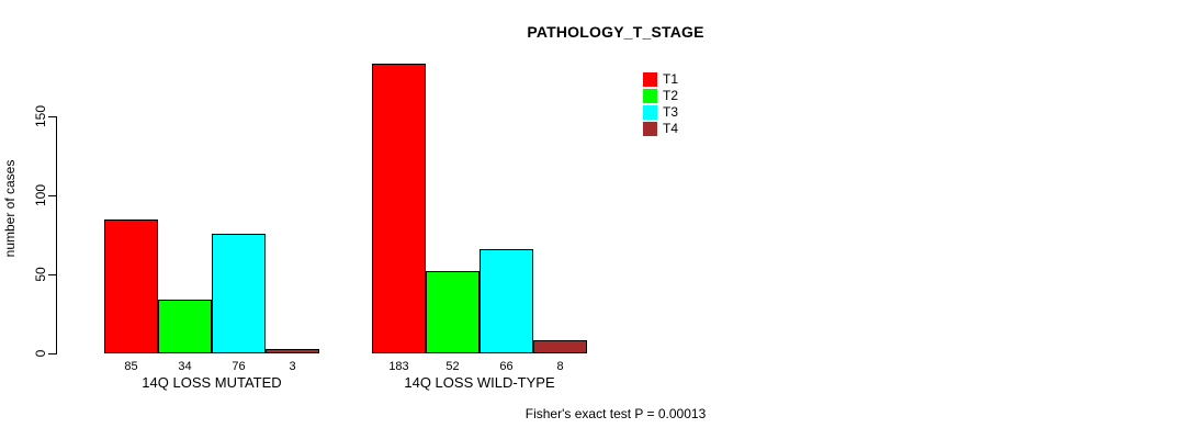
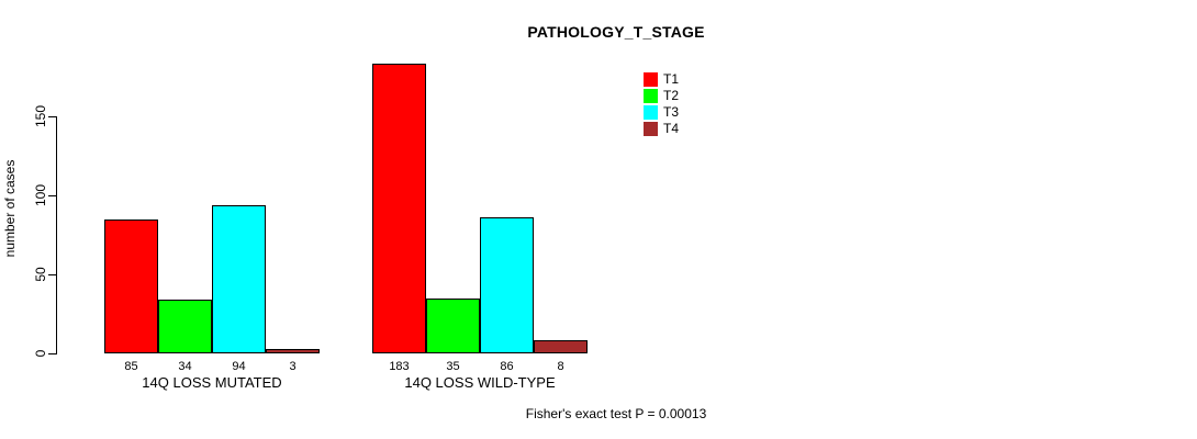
T3/14Q LOSS MUTATED: 76 -> 94
T2/14Q LOSS WILD-TYPE: 52 -> 35
T3/14Q LOSS WILD-TYPE: 66 -> 86
